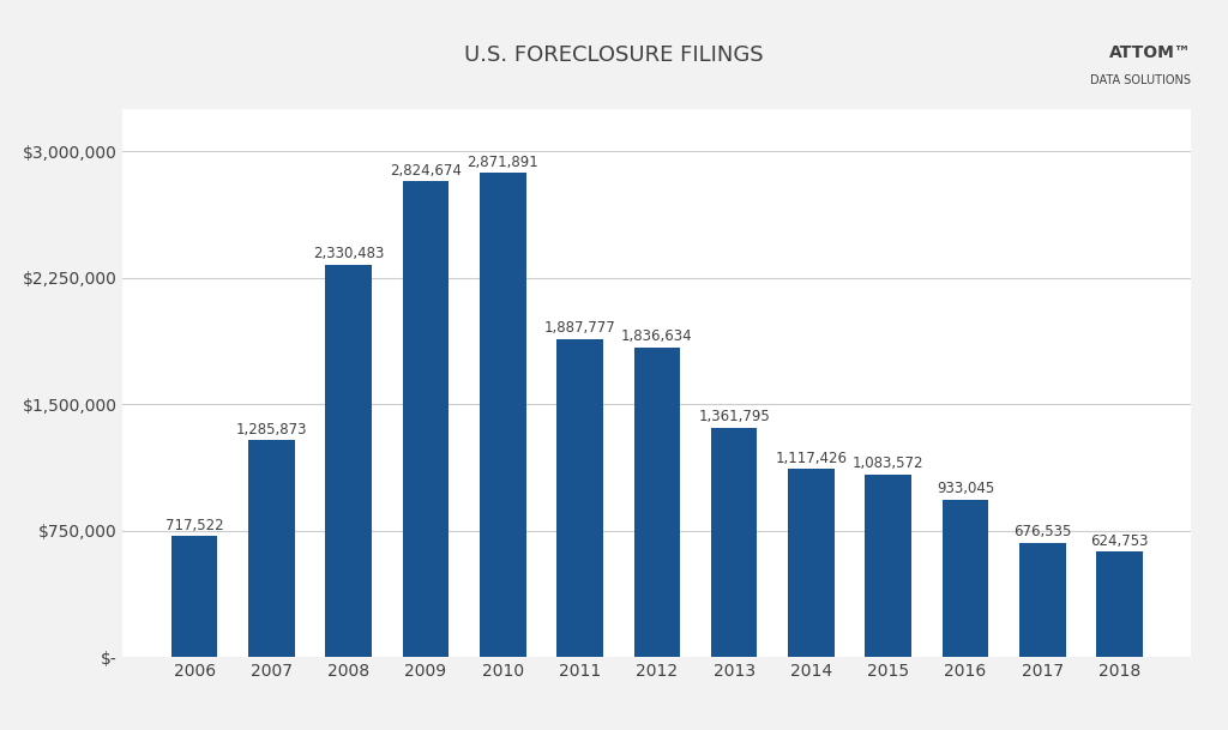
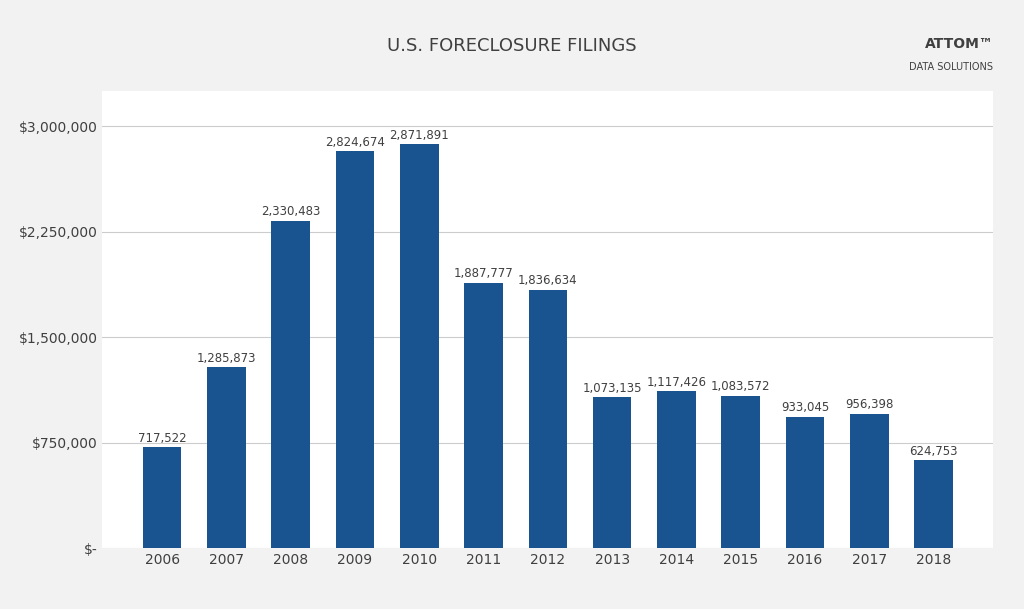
2013: 1,361,795 -> 1,073,135
2017: 676,535 -> 956,398
